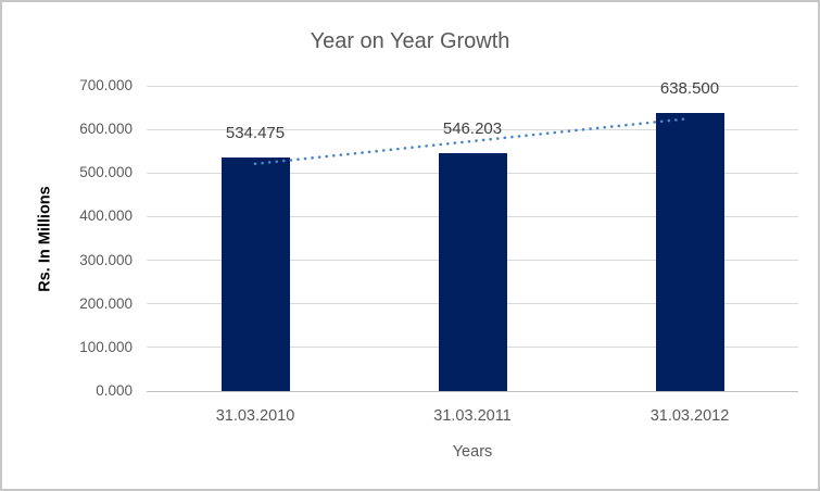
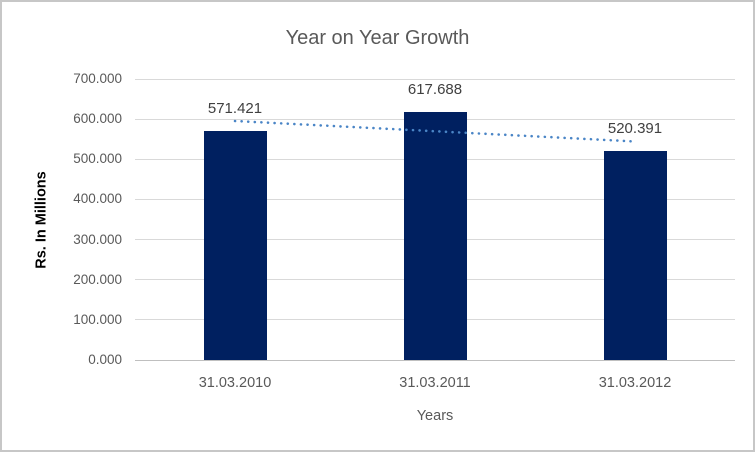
31.03.2010: 534.475 -> 571.421
31.03.2011: 546.203 -> 617.688
31.03.2012: 638.500 -> 520.391
